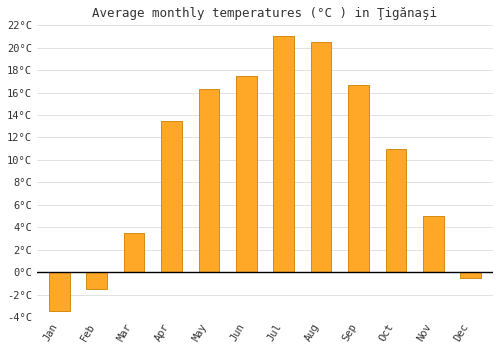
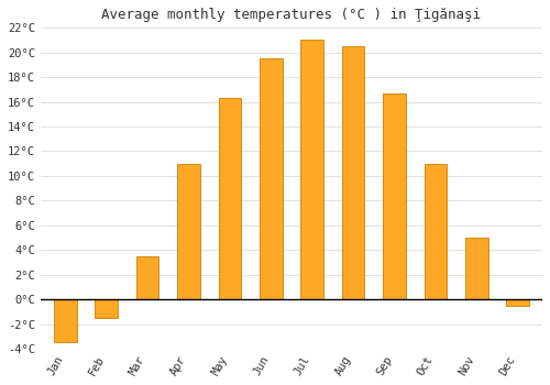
Apr: 13.5°C -> 11.0°C
Jun: 17.5°C -> 19.5°C
